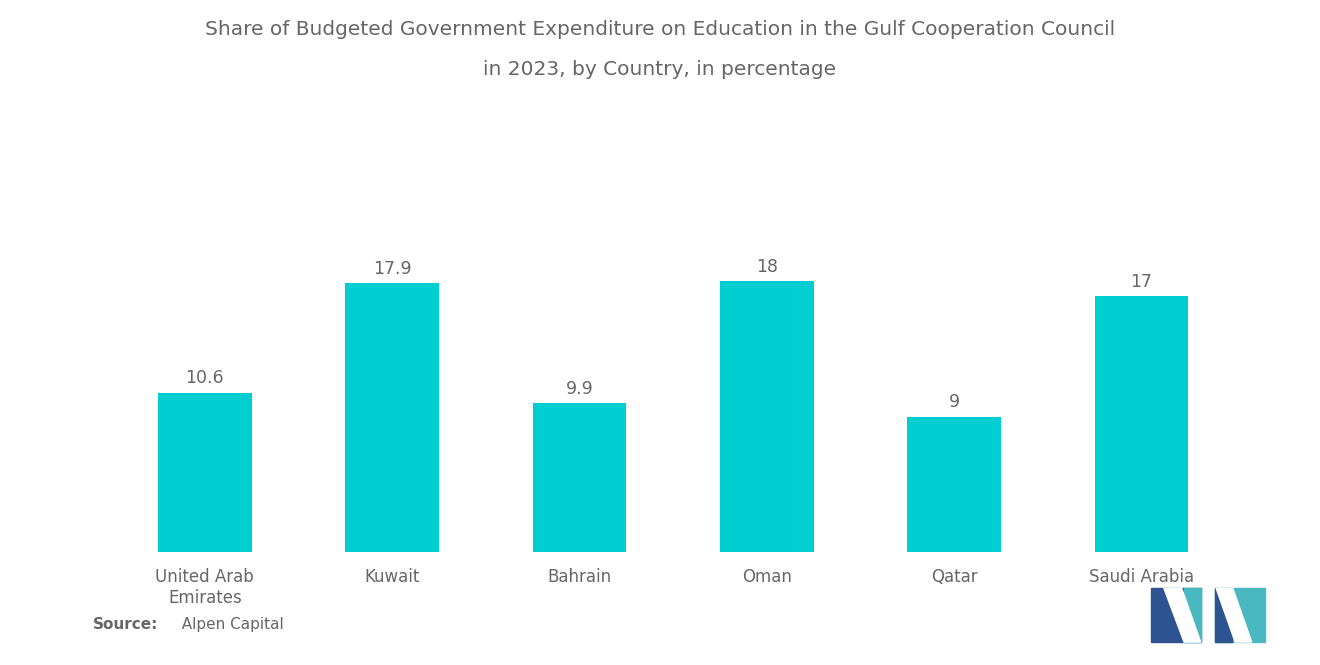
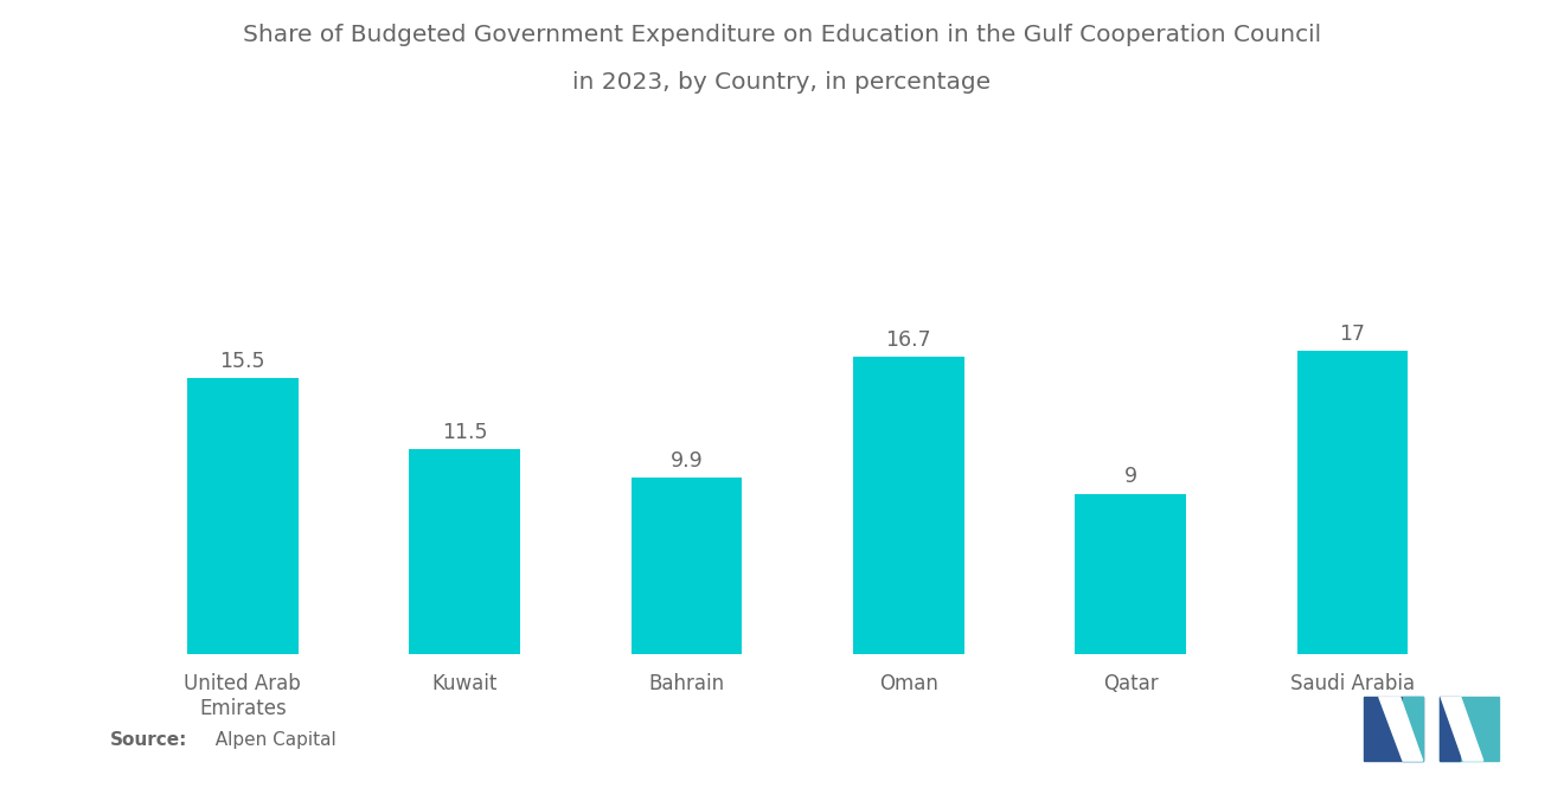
United Arab Emirates: 10.6 -> 15.5
Kuwait: 17.9 -> 11.5
Oman: 18 -> 16.7
